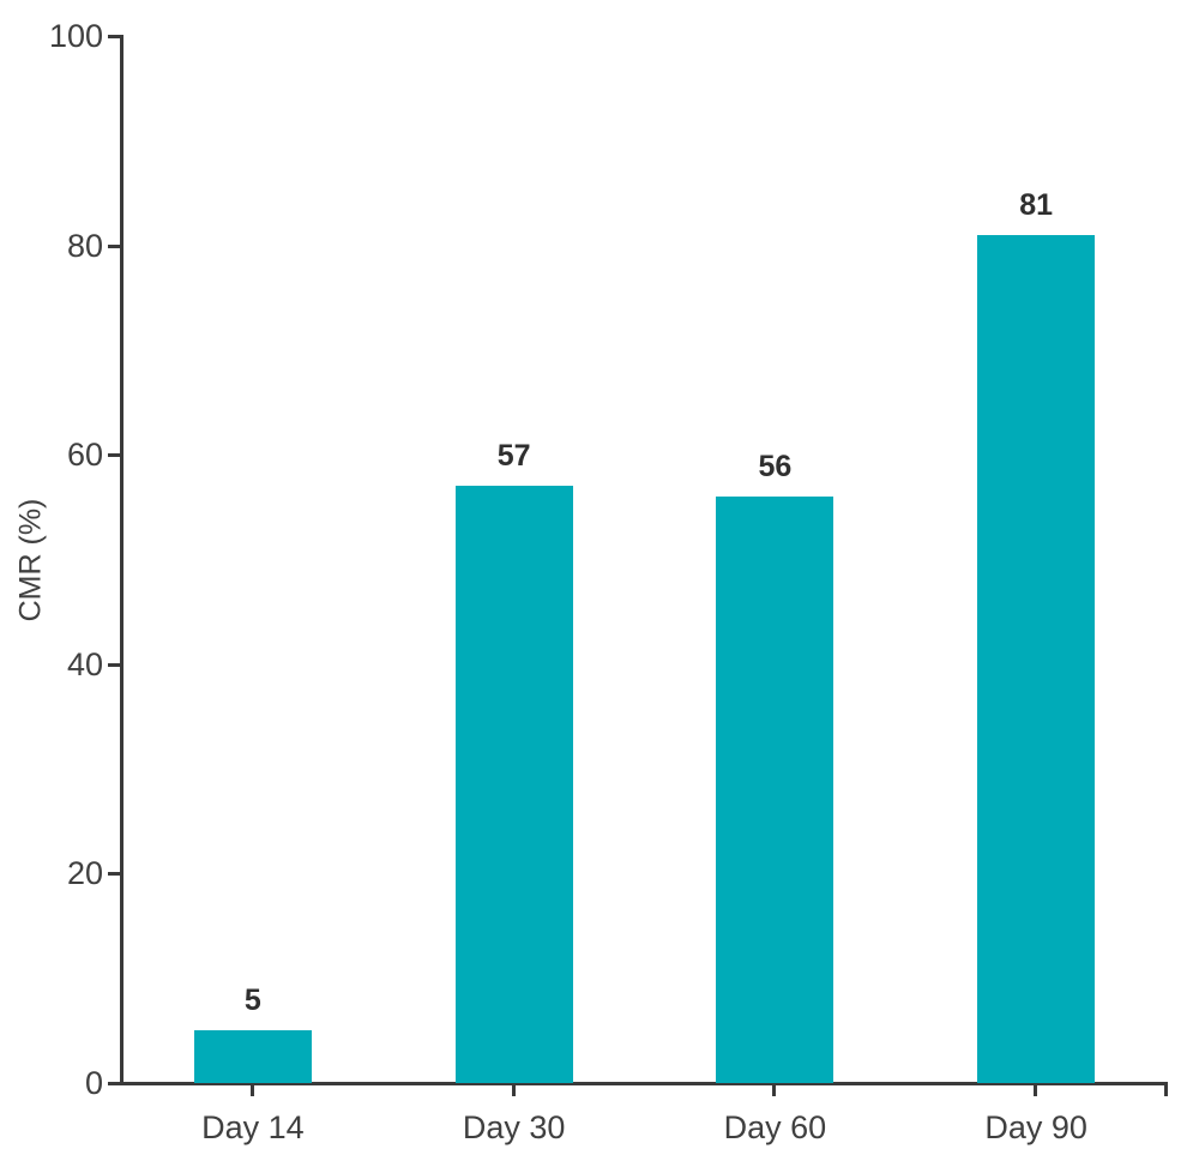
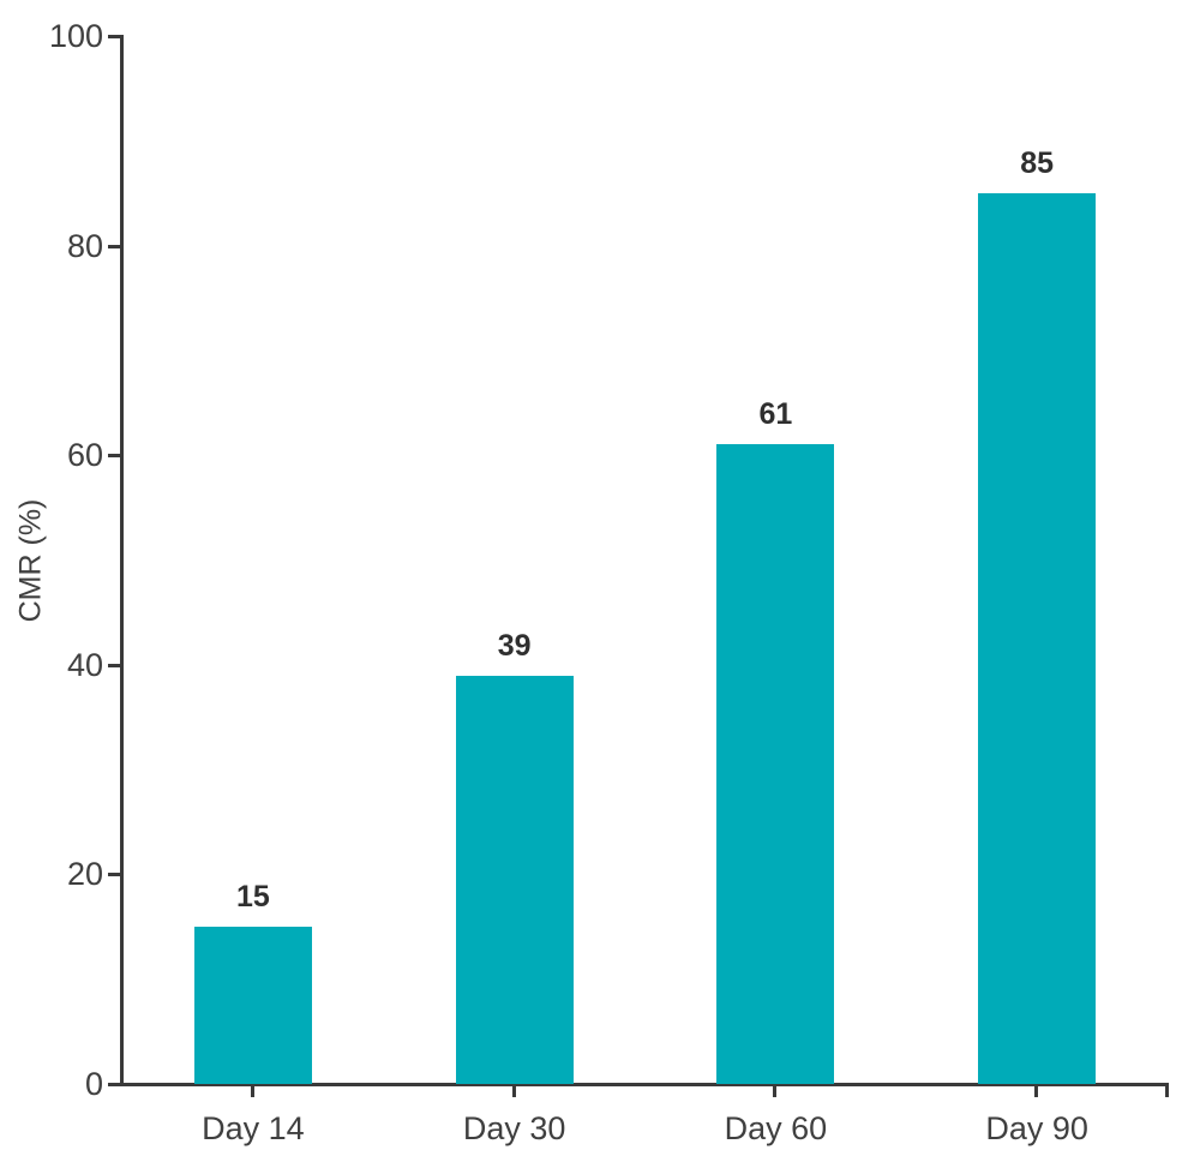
Day 14: 5 -> 15
Day 30: 57 -> 39
Day 60: 56 -> 61
Day 90: 81 -> 85
